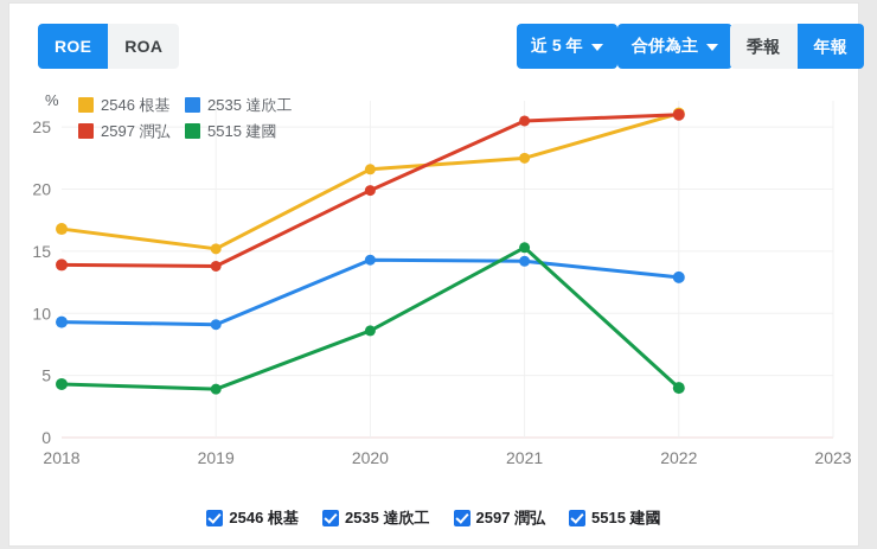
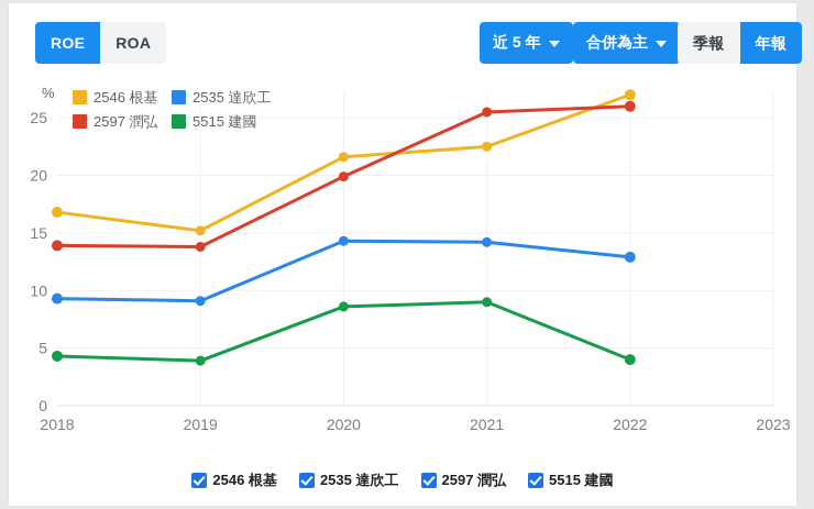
5515 建國/2021: 15.3 -> 9.0
2546 根基/2022: 26.1 -> 27.0
